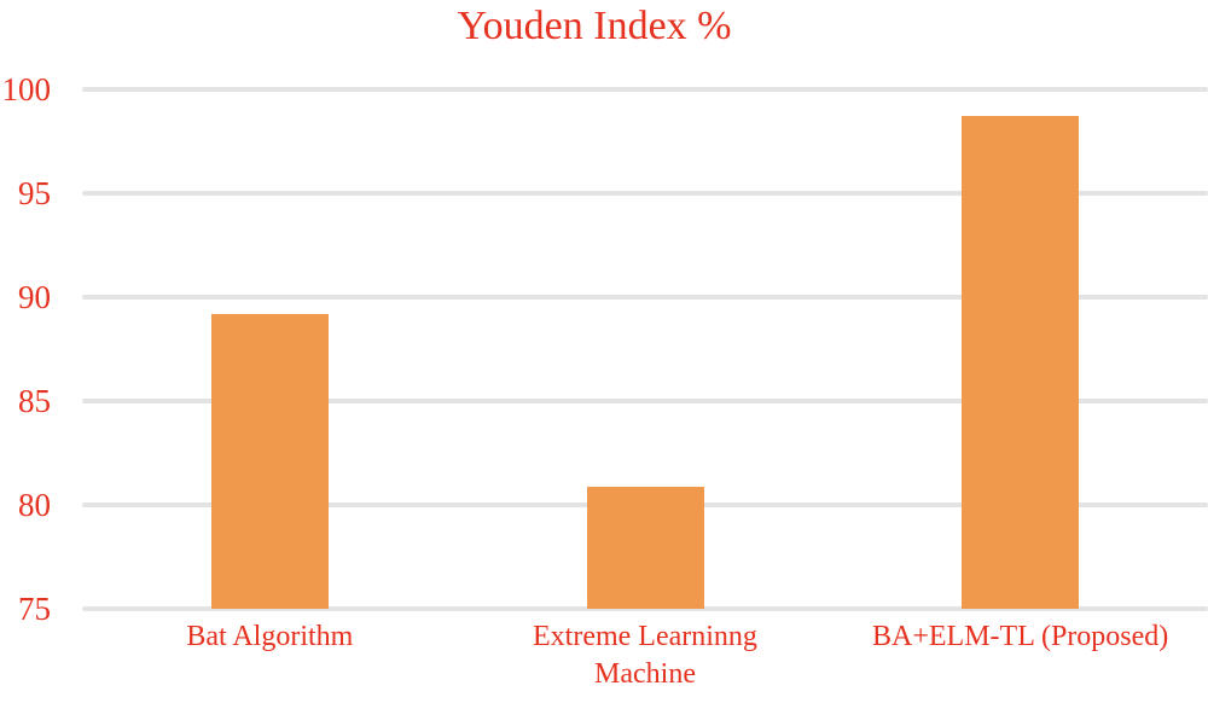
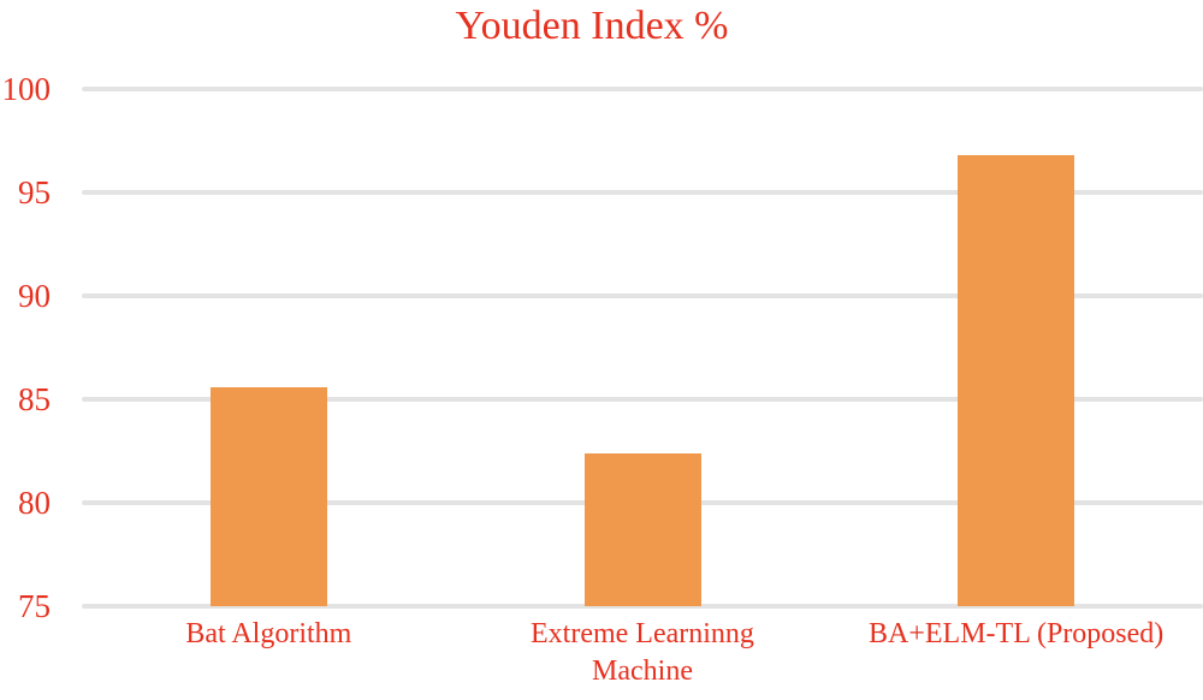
Bat Algorithm: 89.2 -> 85.6
Extreme Learninng Machine: 80.9 -> 82.4
BA+ELM-TL (Proposed): 98.7 -> 96.8
